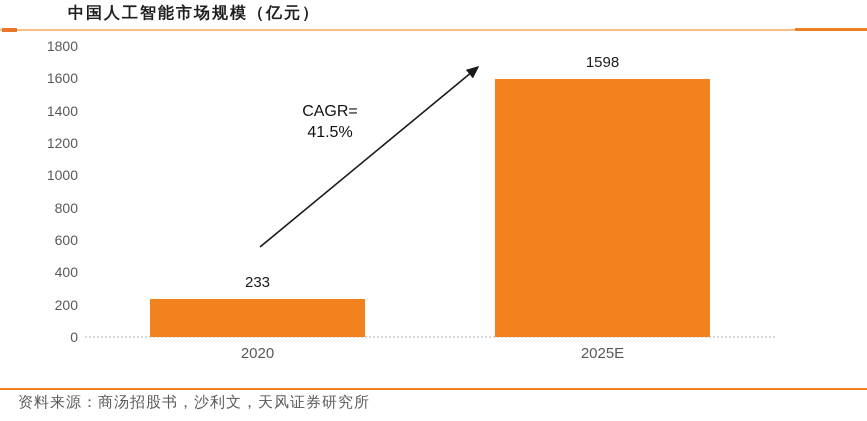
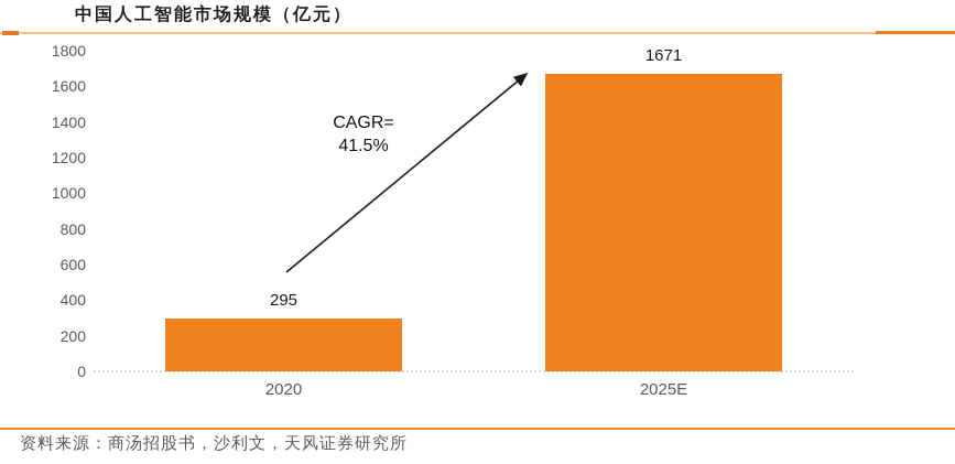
2020: 233 -> 295
2025E: 1598 -> 1671
